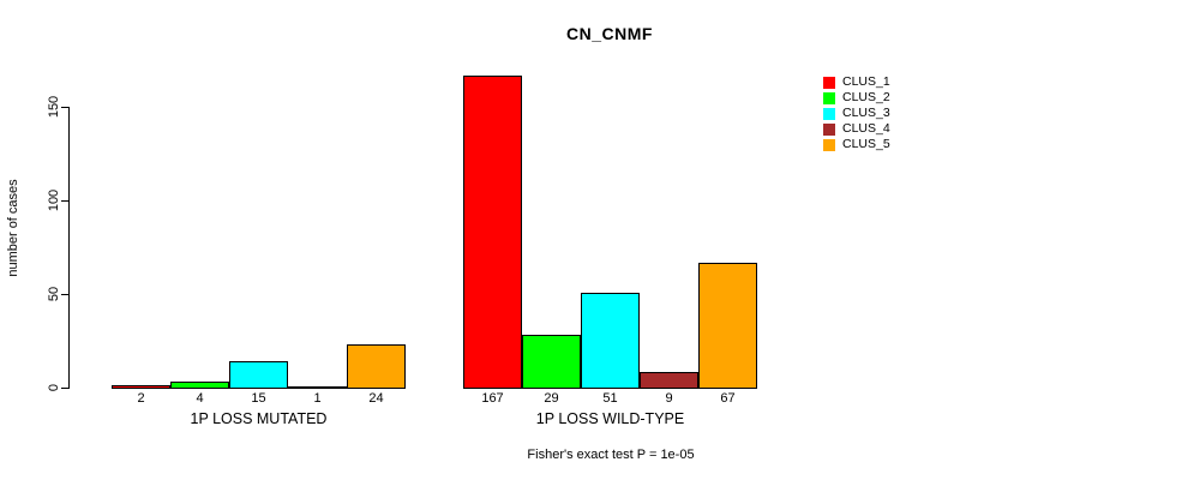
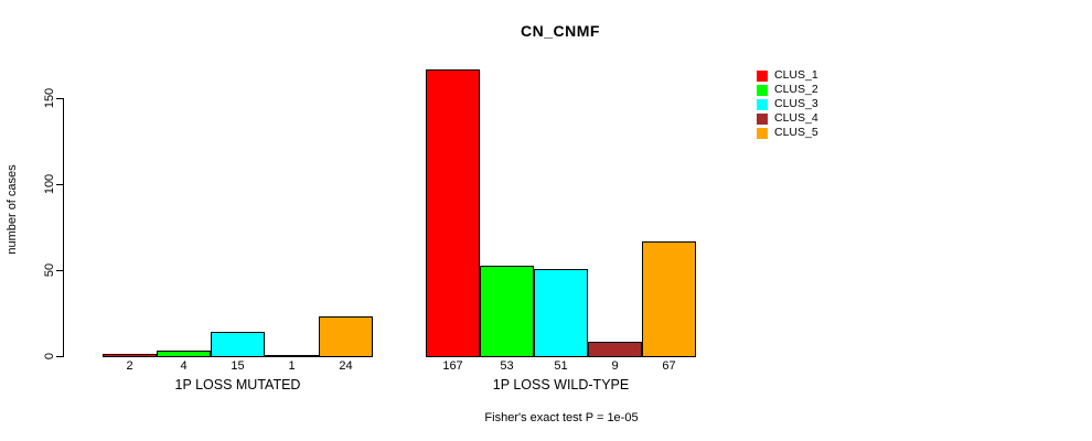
CLUS_2/1P LOSS WILD-TYPE: 29 -> 53
